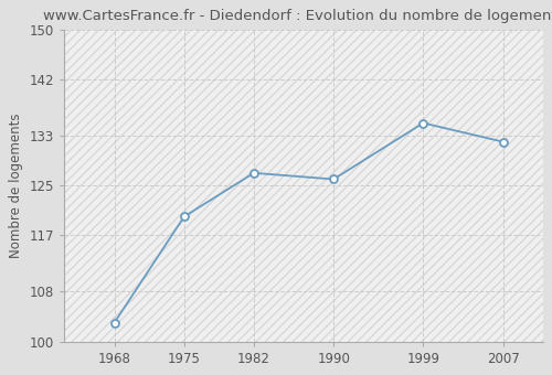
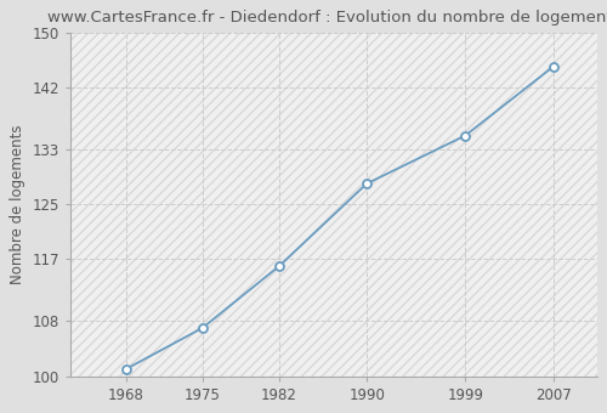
1968: 103 -> 101
1975: 120 -> 107
1982: 127 -> 116
1990: 126 -> 128
2007: 132 -> 145
